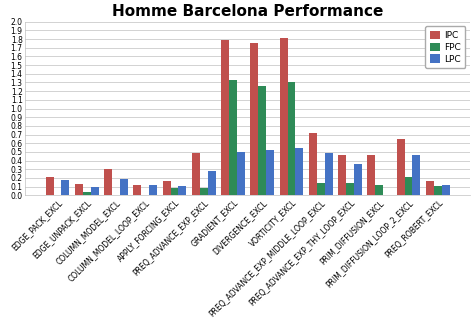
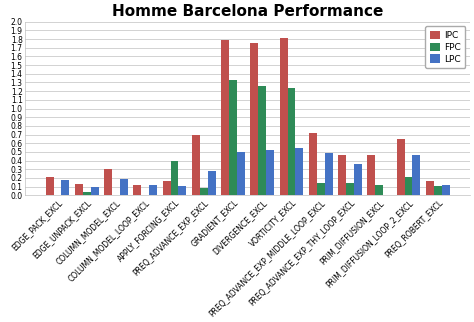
FPC/APPLY_FORCING_EXCL: 0.08 -> 0.40
IPC/PREQ_ADVANCE_EXP_EXCL: 0.49 -> 0.70
FPC/VORTICITY_EXCL: 1.31 -> 1.24
